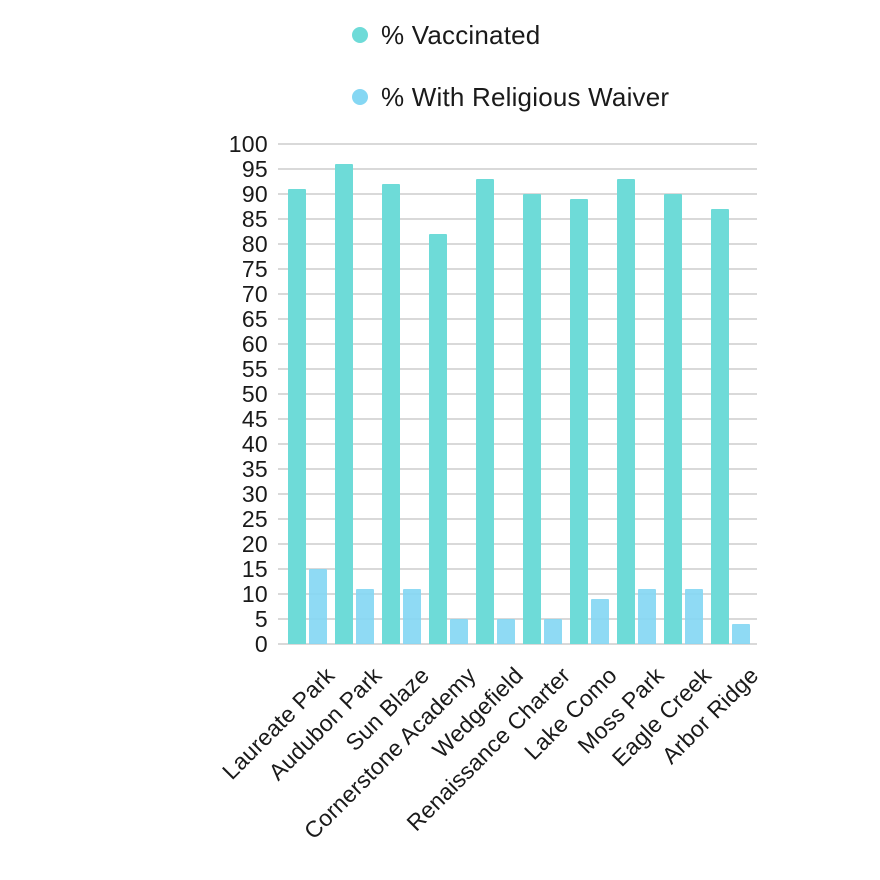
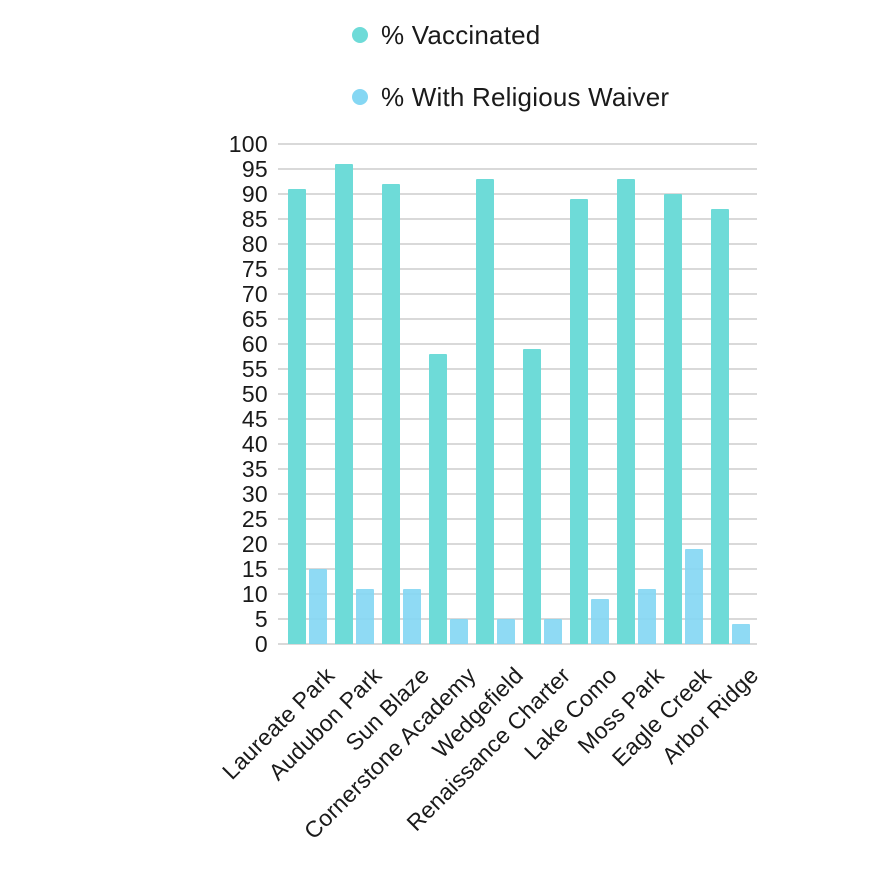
% Vaccinated/Cornerstone Academy: 82 -> 58
% Vaccinated/Renaissance Charter: 90 -> 59
% With Religious Waiver/Eagle Creek: 11 -> 19
